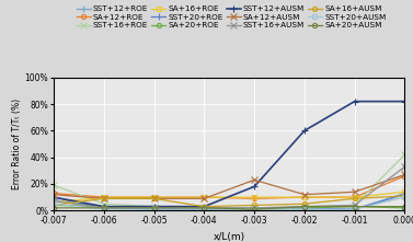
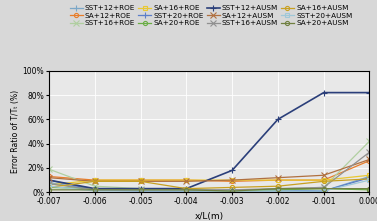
SA+12+AUSM/-0.003: 23% -> 10%
